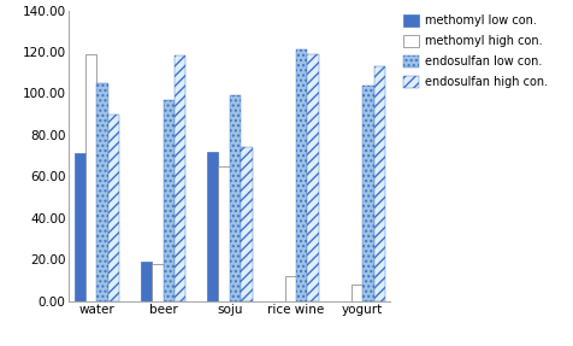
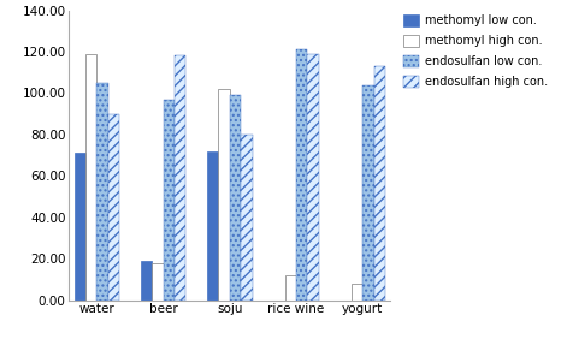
methomyl high con./soju: 65 -> 102
endosulfan high con./soju: 74 -> 80
